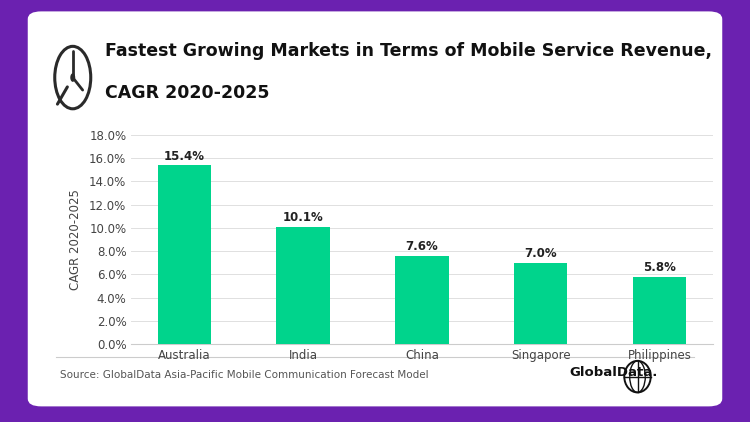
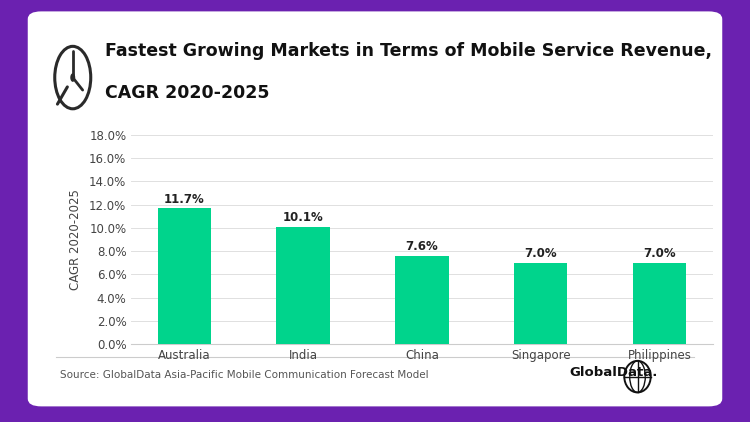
Australia: 15.4% -> 11.7%
Philippines: 5.8% -> 7.0%
